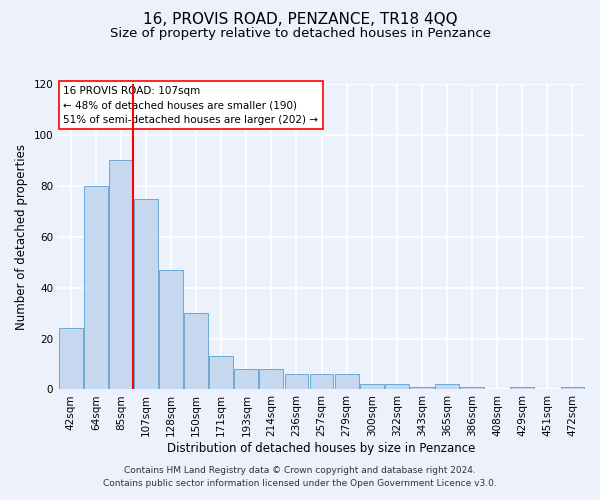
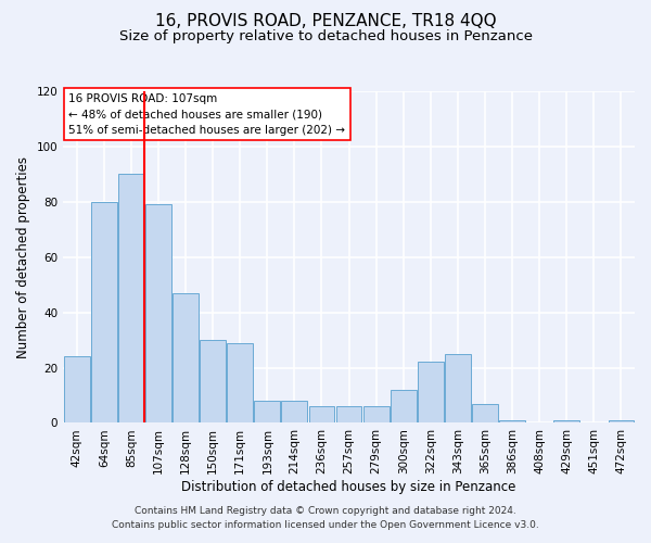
107sqm: 75 -> 79
171sqm: 13 -> 29
300sqm: 2 -> 12
322sqm: 2 -> 22
343sqm: 1 -> 25
365sqm: 2 -> 7
